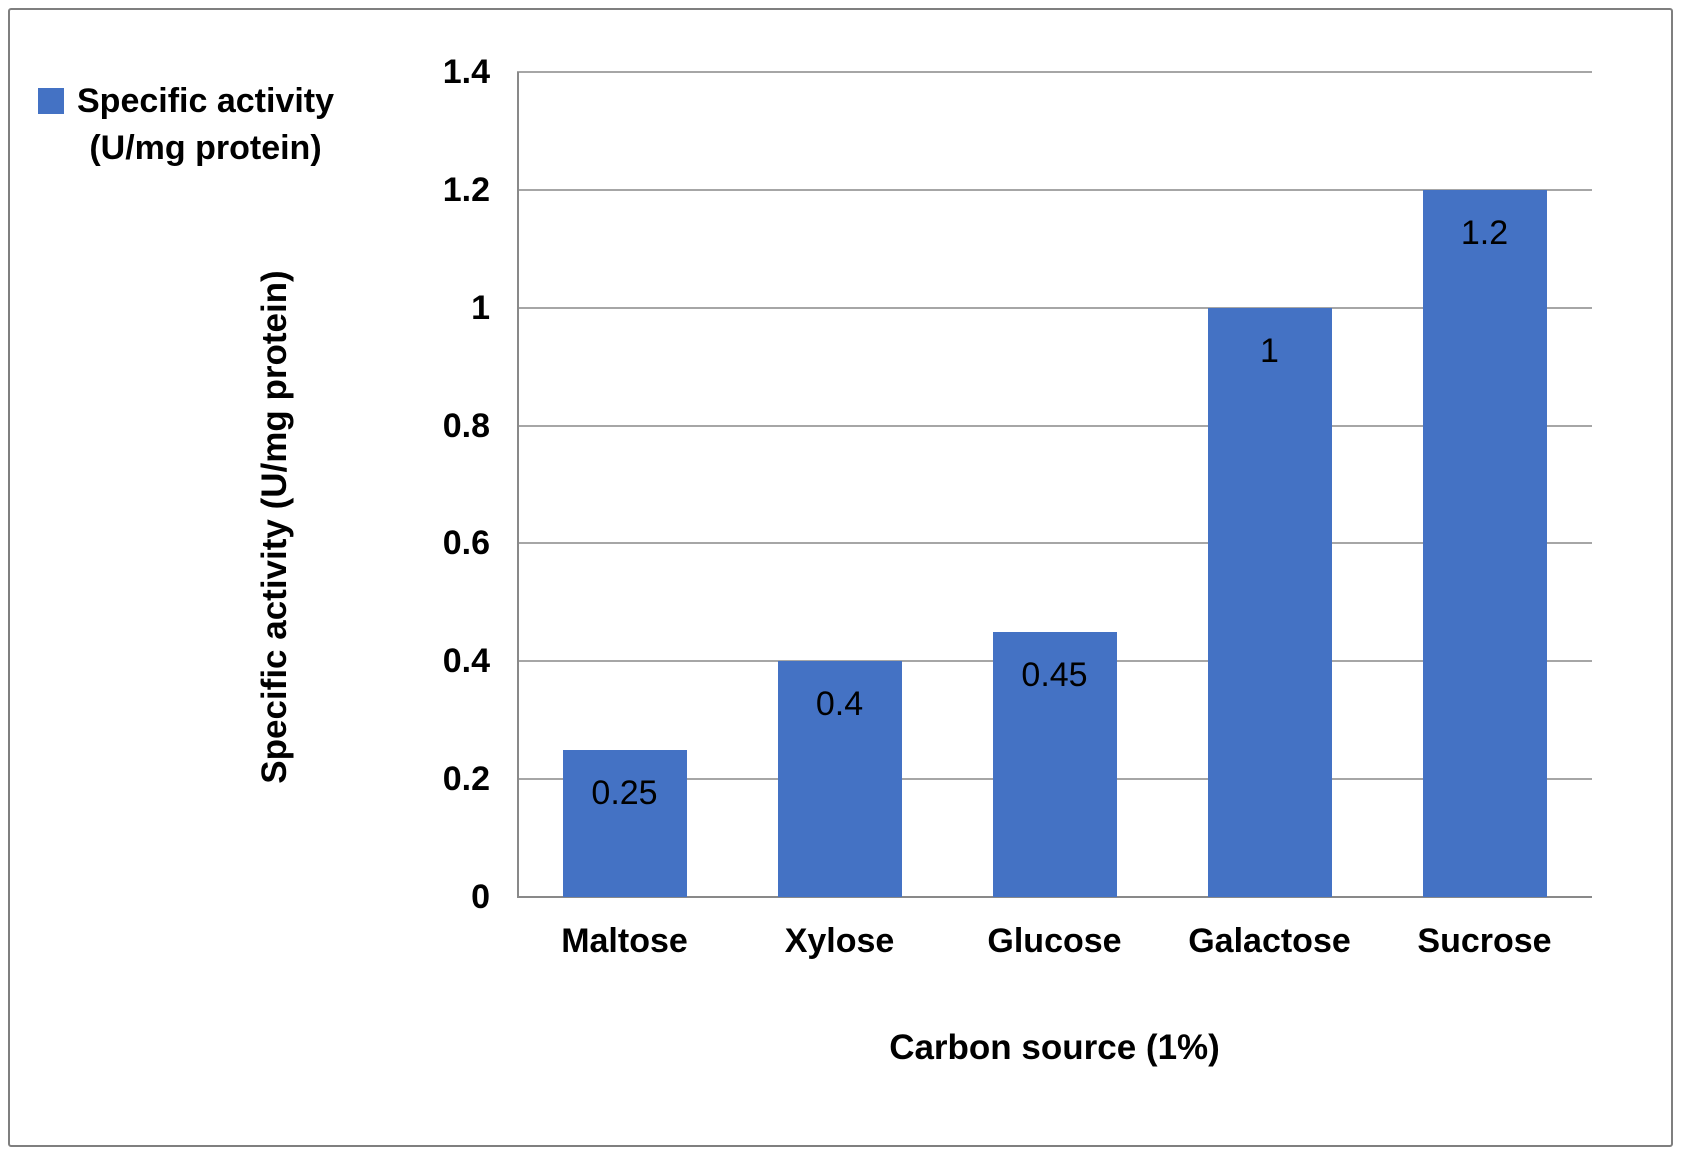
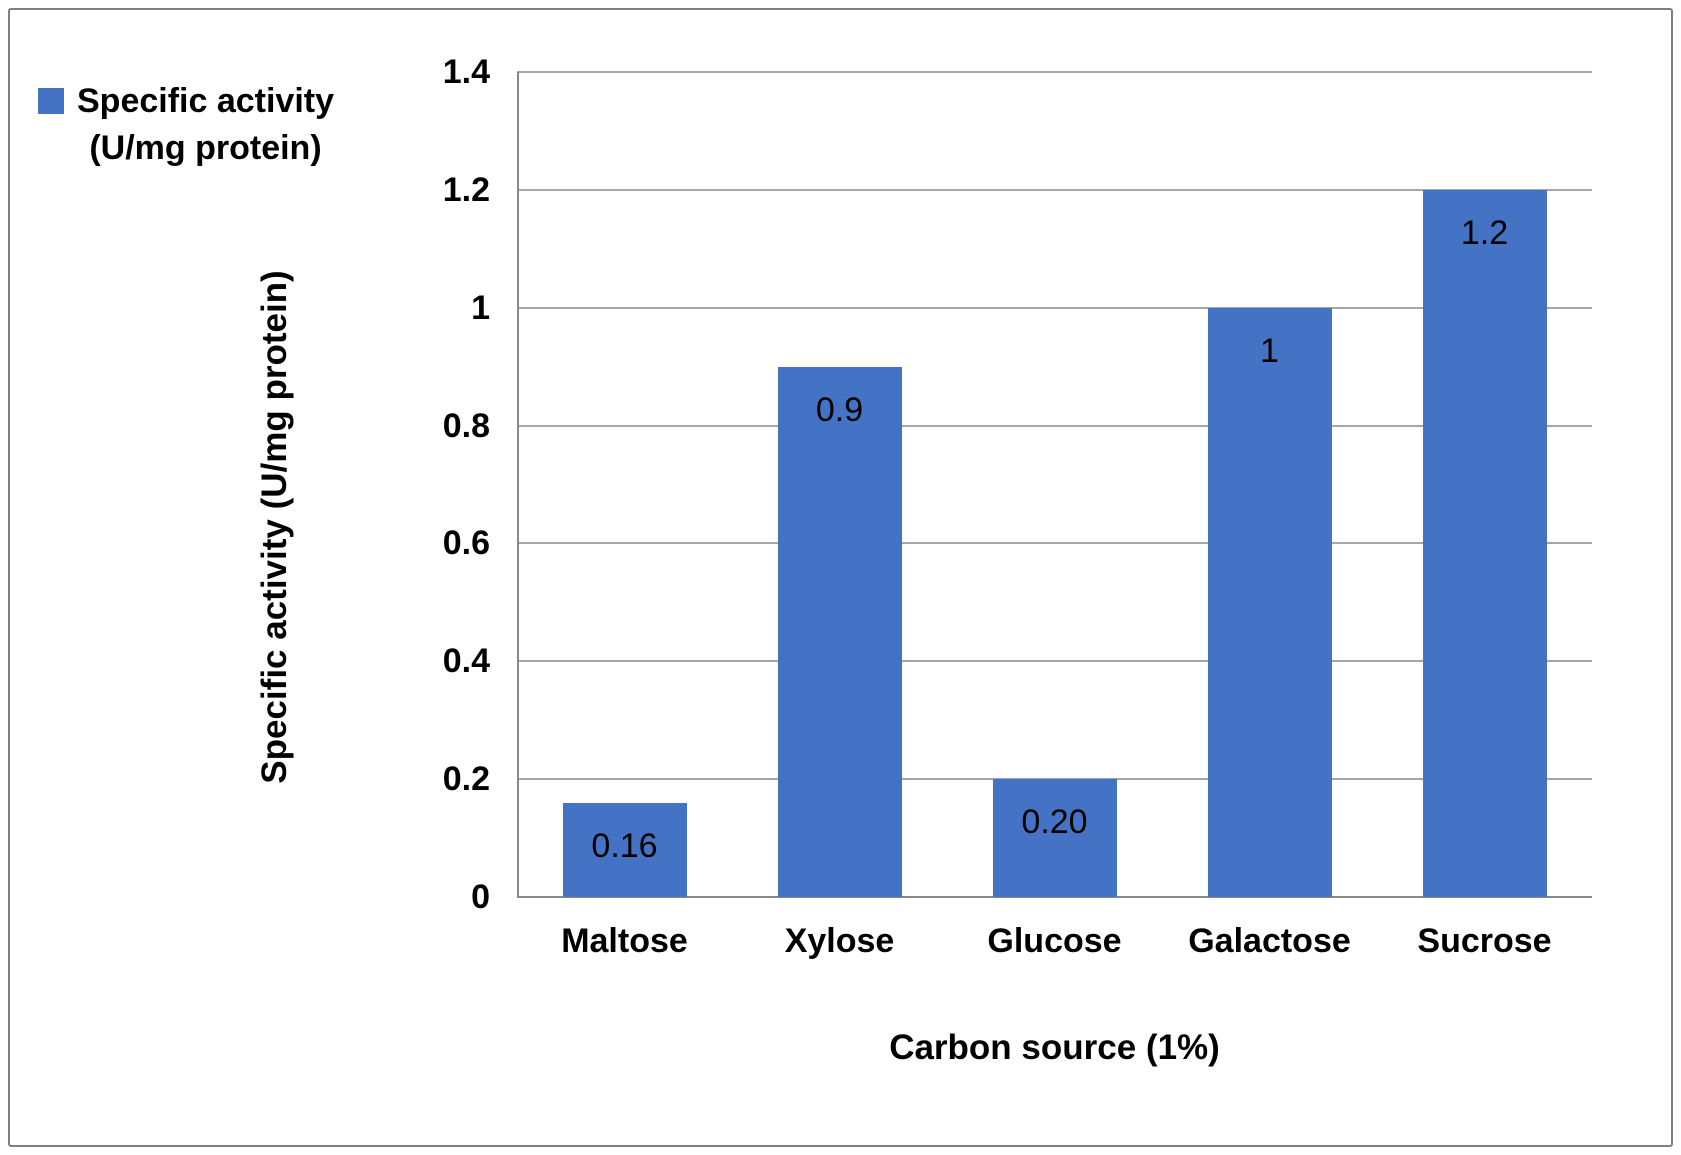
Maltose: 0.25 -> 0.16
Xylose: 0.4 -> 0.9
Glucose: 0.45 -> 0.20
